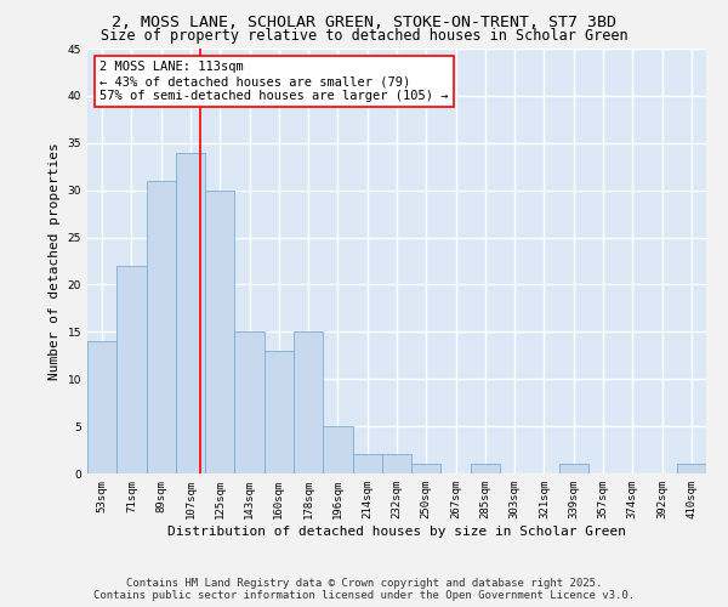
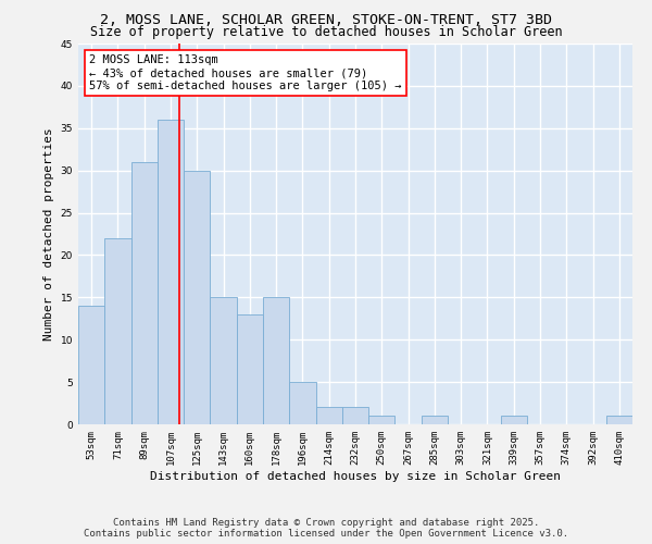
107sqm: 34 -> 36
